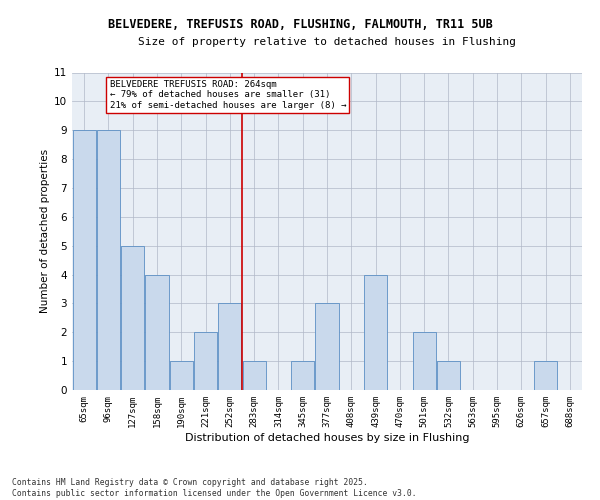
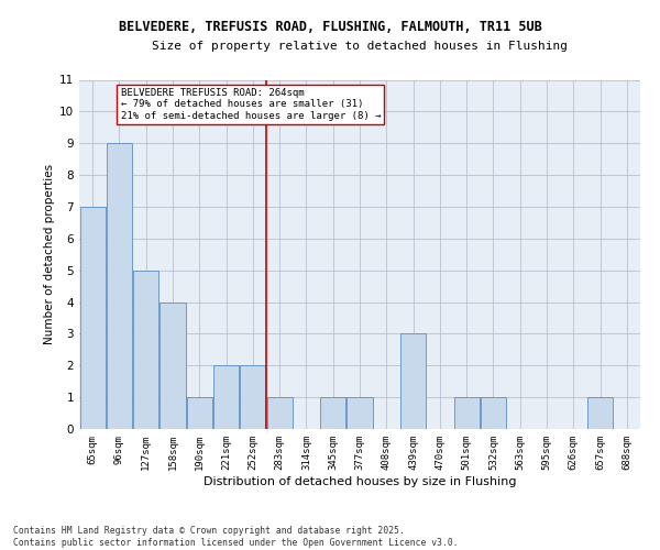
65sqm: 9 -> 7
252sqm: 3 -> 2
377sqm: 3 -> 1
439sqm: 4 -> 3
501sqm: 2 -> 1
